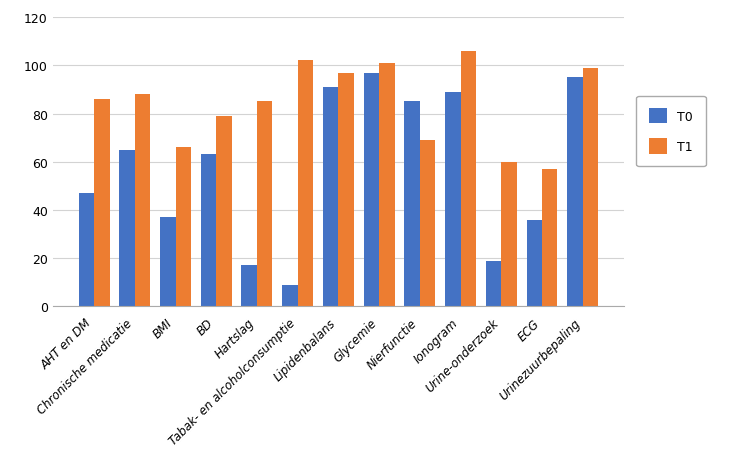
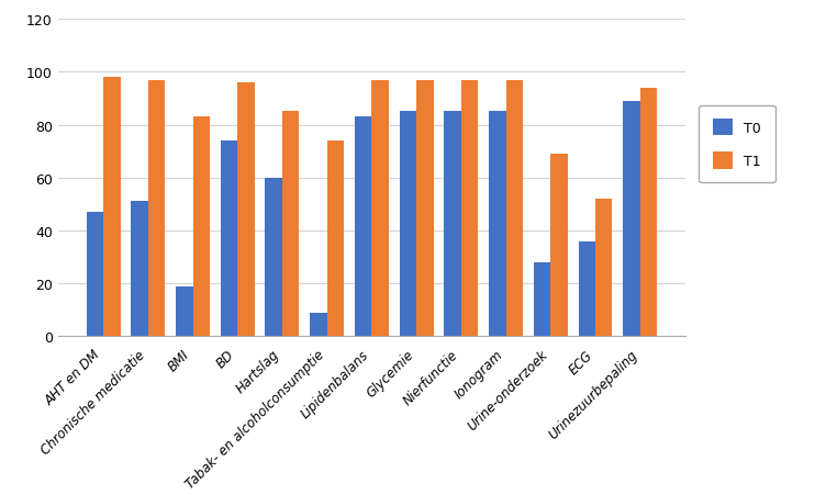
T1/AHT en DM: 86 -> 98
T0/Chronische medicatie: 65 -> 51
T1/Chronische medicatie: 88 -> 97
T0/BMI: 37 -> 19
T1/BMI: 66 -> 83
T0/BD: 63 -> 74
T1/BD: 79 -> 96
T0/Hartslag: 17 -> 60
T1/Tabak- en alcoholconsumptie: 102 -> 74
T0/Lipidenbalans: 91 -> 83
T0/Glycemie: 97 -> 85
T1/Glycemie: 101 -> 97
T1/Nierfunctie: 69 -> 97
T0/Ionogram: 89 -> 85
T1/Ionogram: 106 -> 97
T0/Urine-onderzoek: 19 -> 28
T1/Urine-onderzoek: 60 -> 69
T1/ECG: 57 -> 52
T0/Urinezuurbepaling: 95 -> 89
T1/Urinezuurbepaling: 99 -> 94
